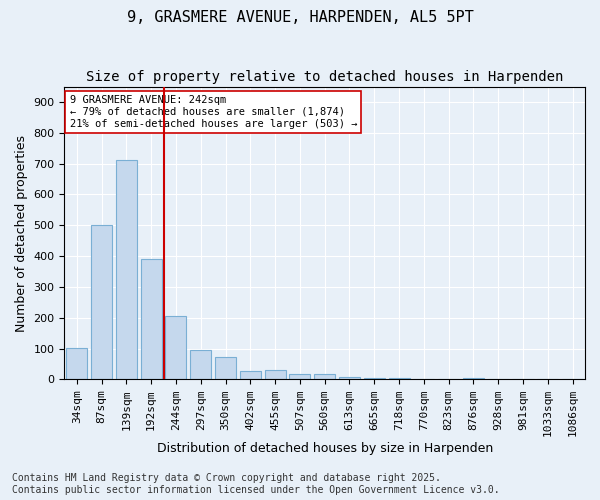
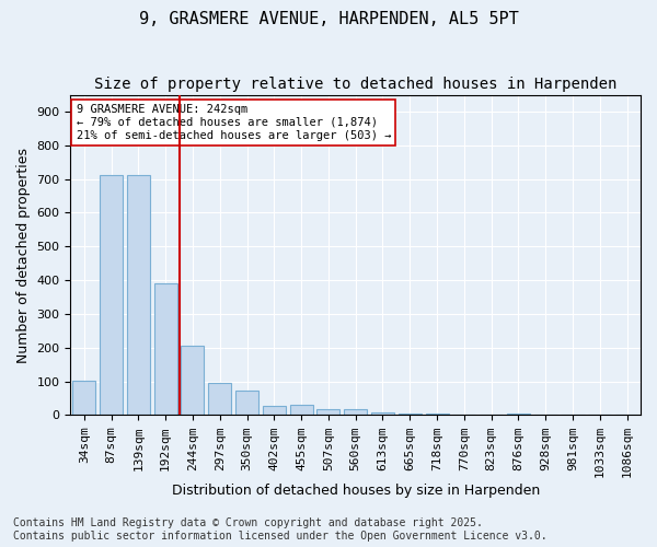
87sqm: 500 -> 712
